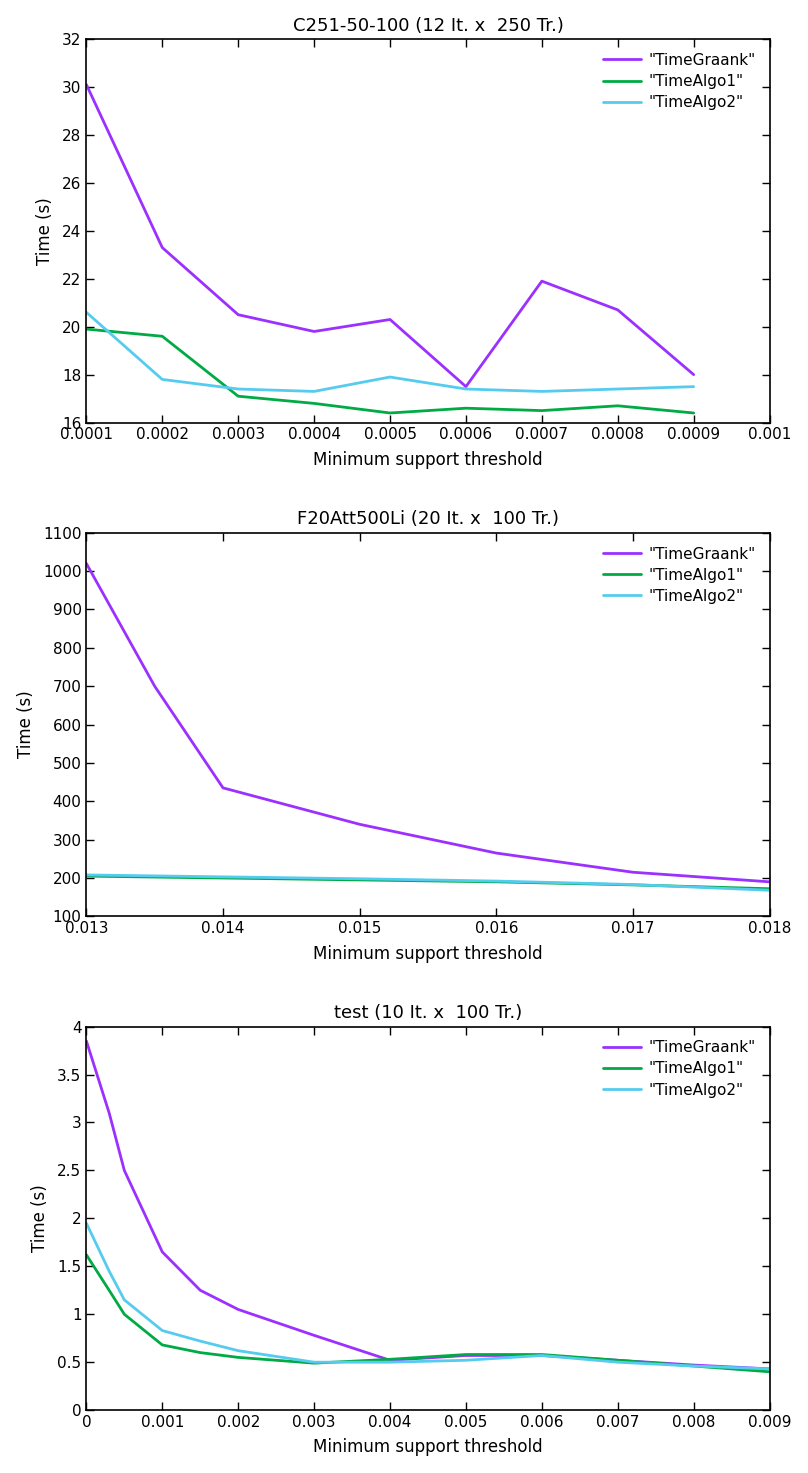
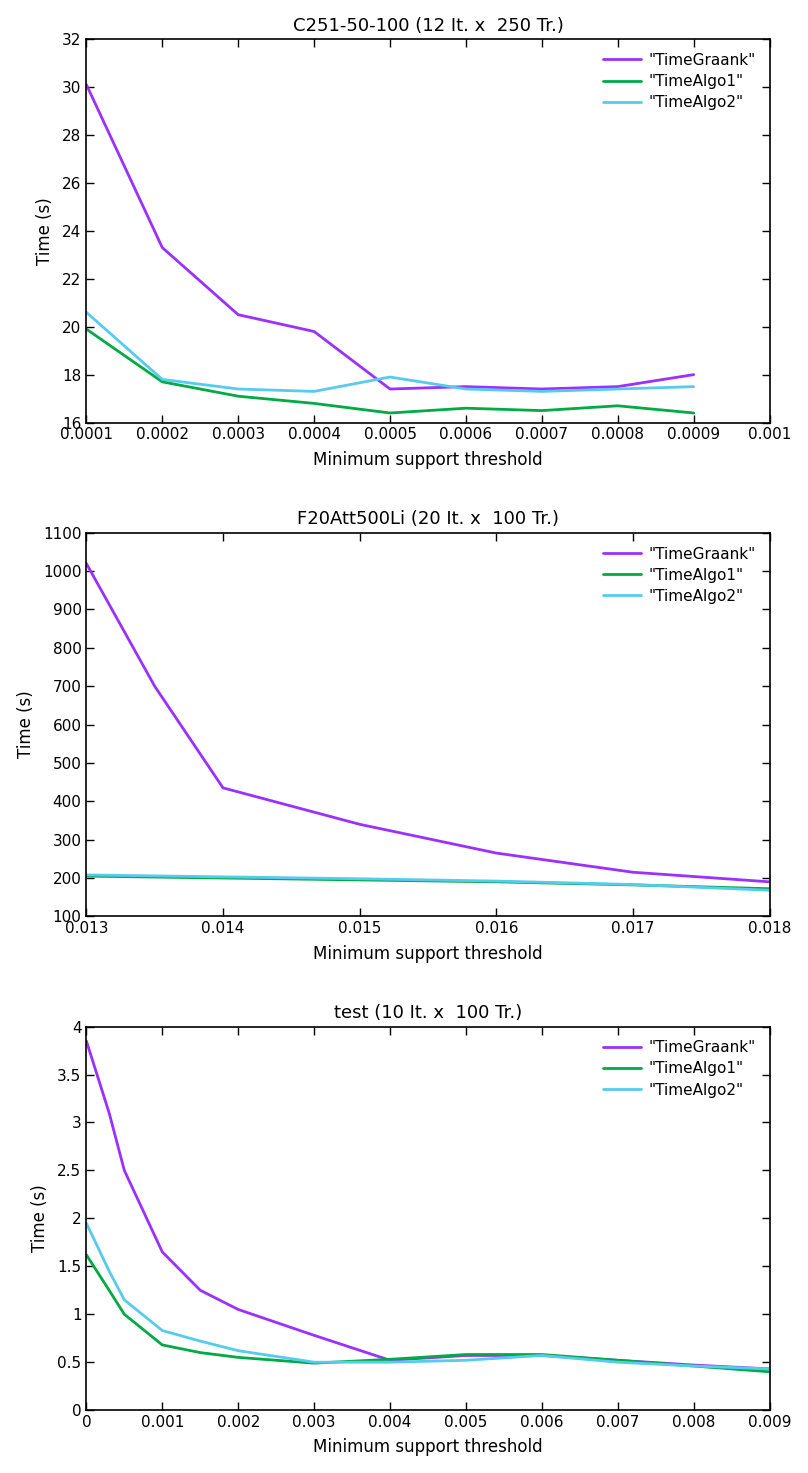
C251-50-100 (12 It. x 250 Tr.)/"TimeAlgo1"/0.0002: 19.6 -> 17.7
C251-50-100 (12 It. x 250 Tr.)/"TimeGraank"/0.0005: 20.3 -> 17.4
C251-50-100 (12 It. x 250 Tr.)/"TimeGraank"/0.0007: 21.9 -> 17.4
C251-50-100 (12 It. x 250 Tr.)/"TimeGraank"/0.0008: 20.7 -> 17.5
